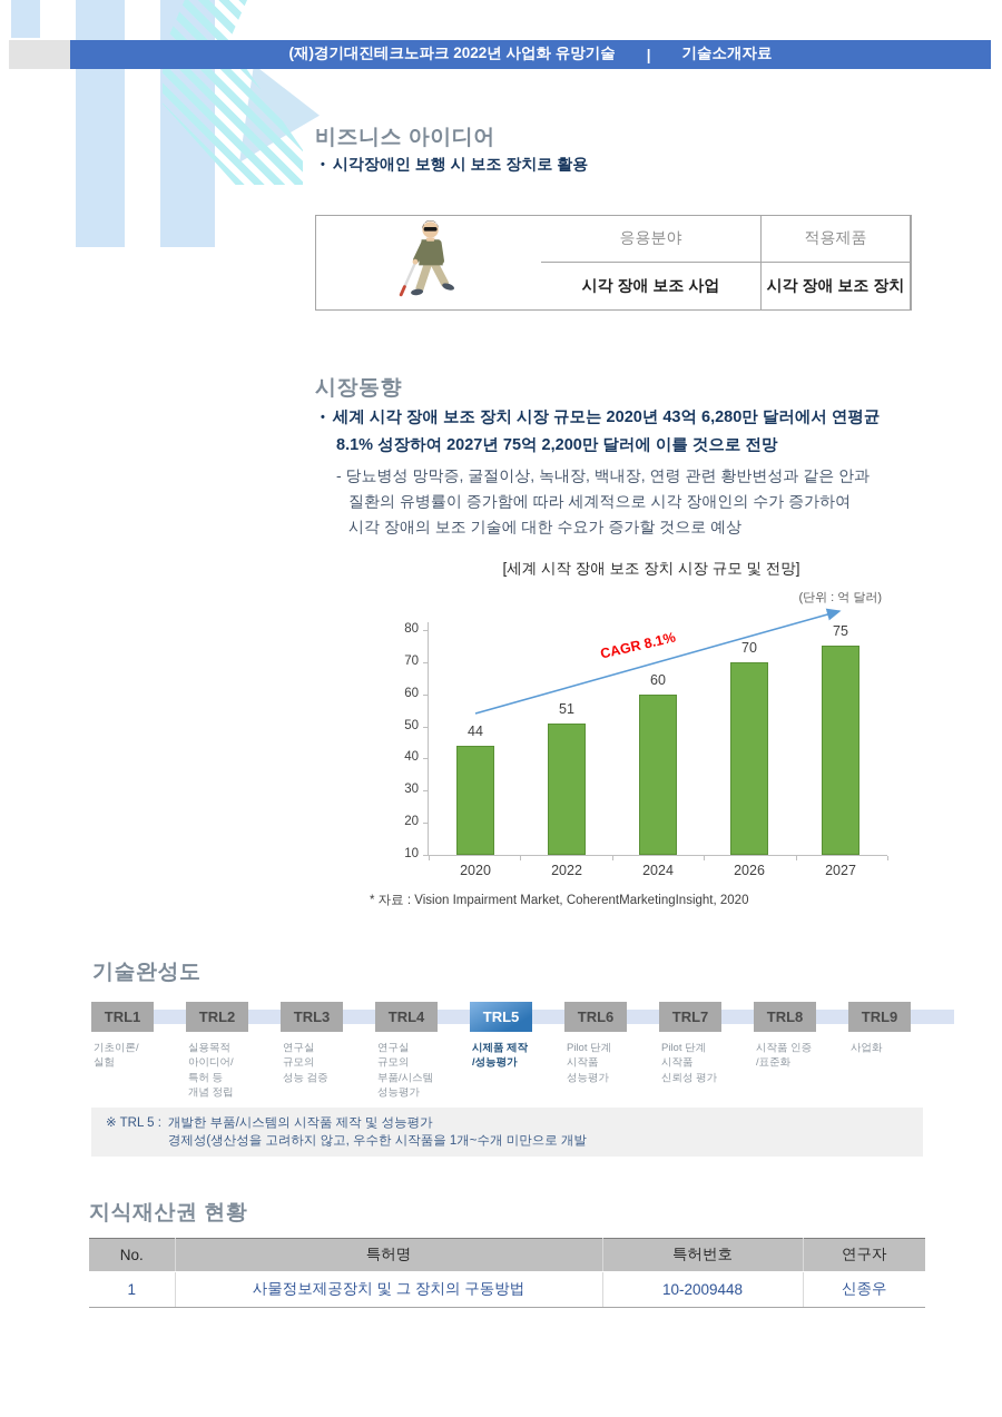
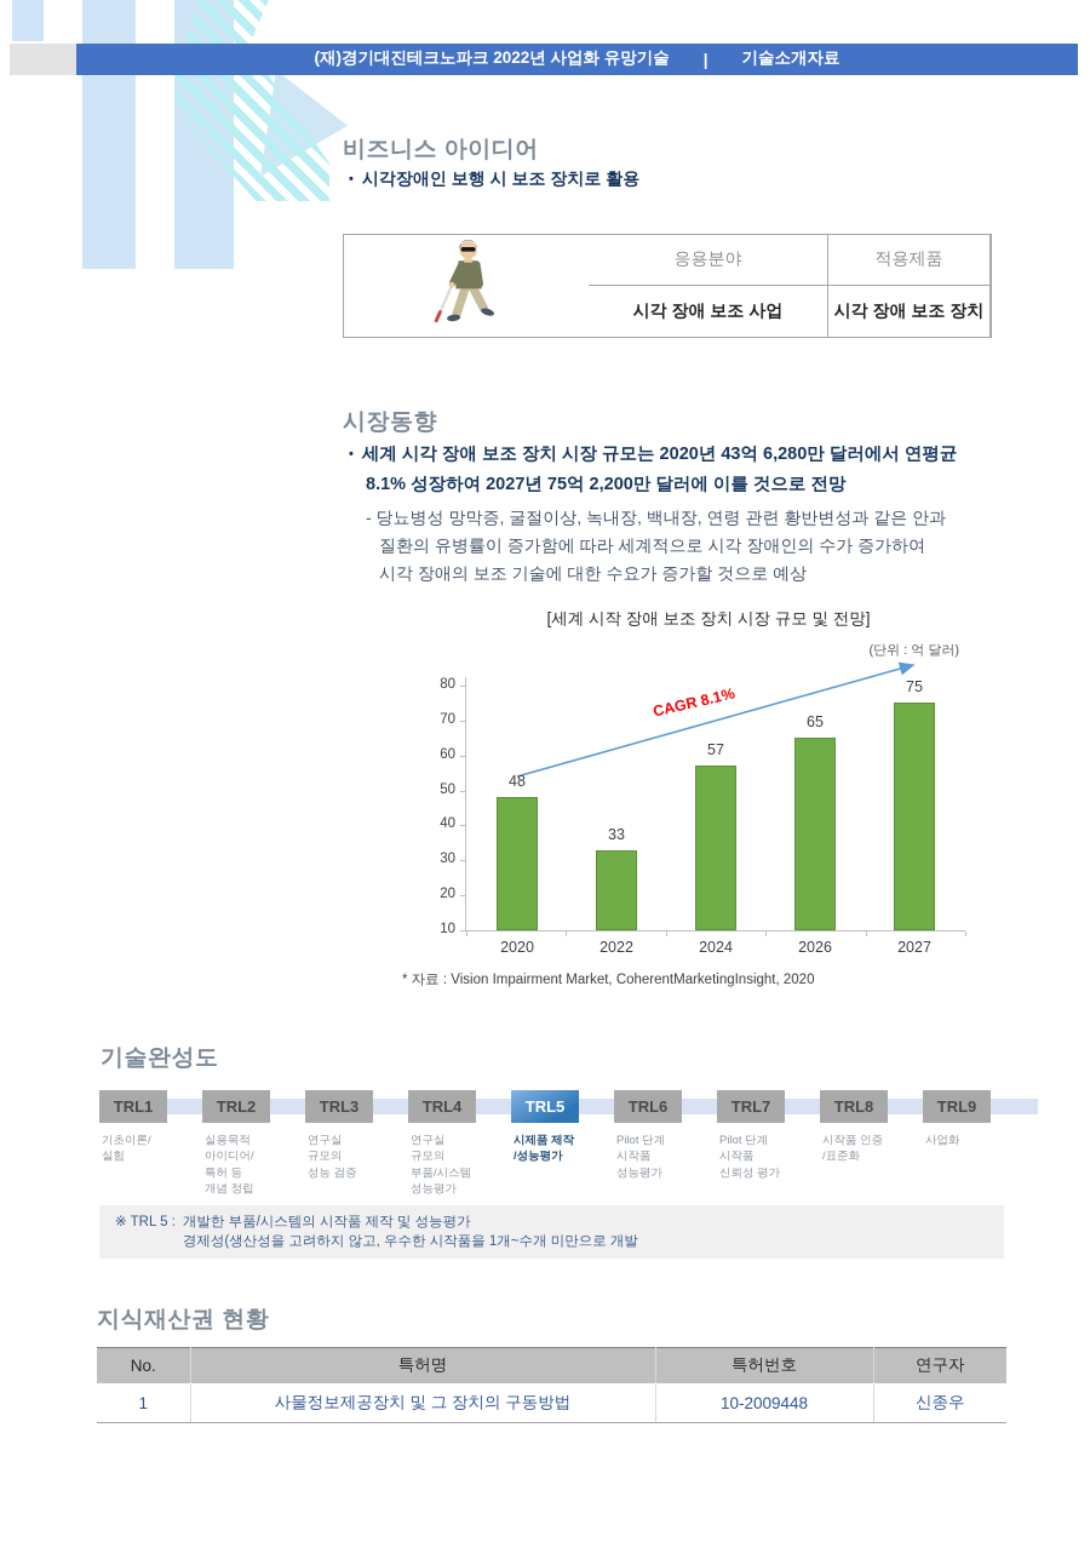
2020: 44 -> 48
2022: 51 -> 33
2024: 60 -> 57
2026: 70 -> 65
